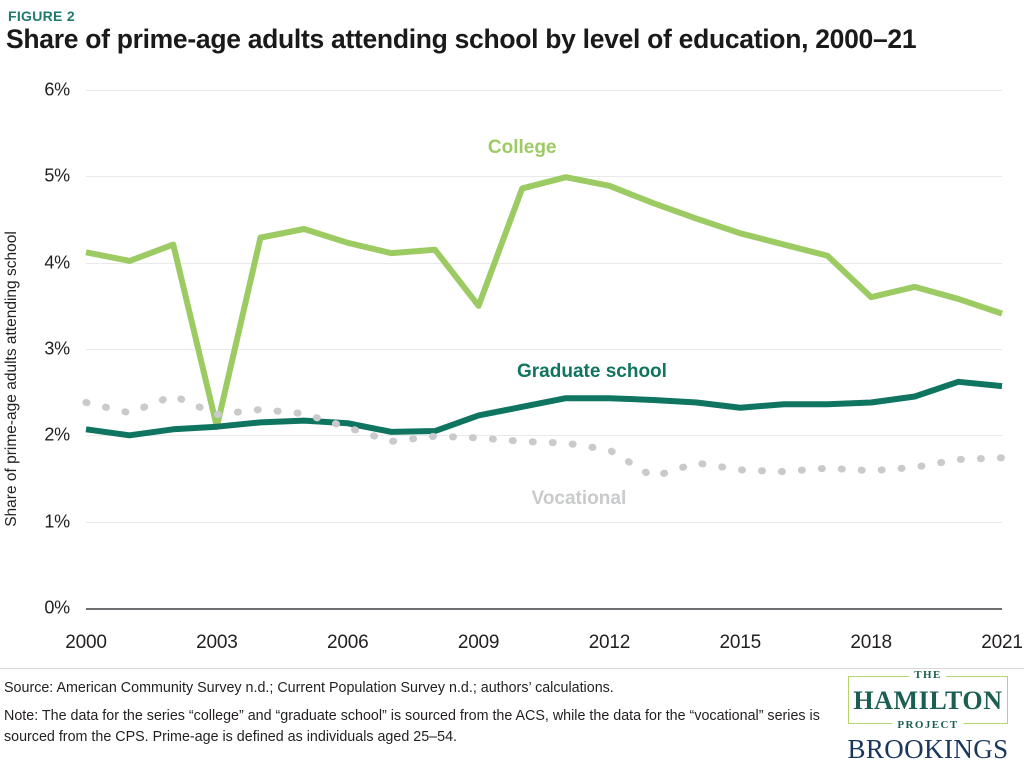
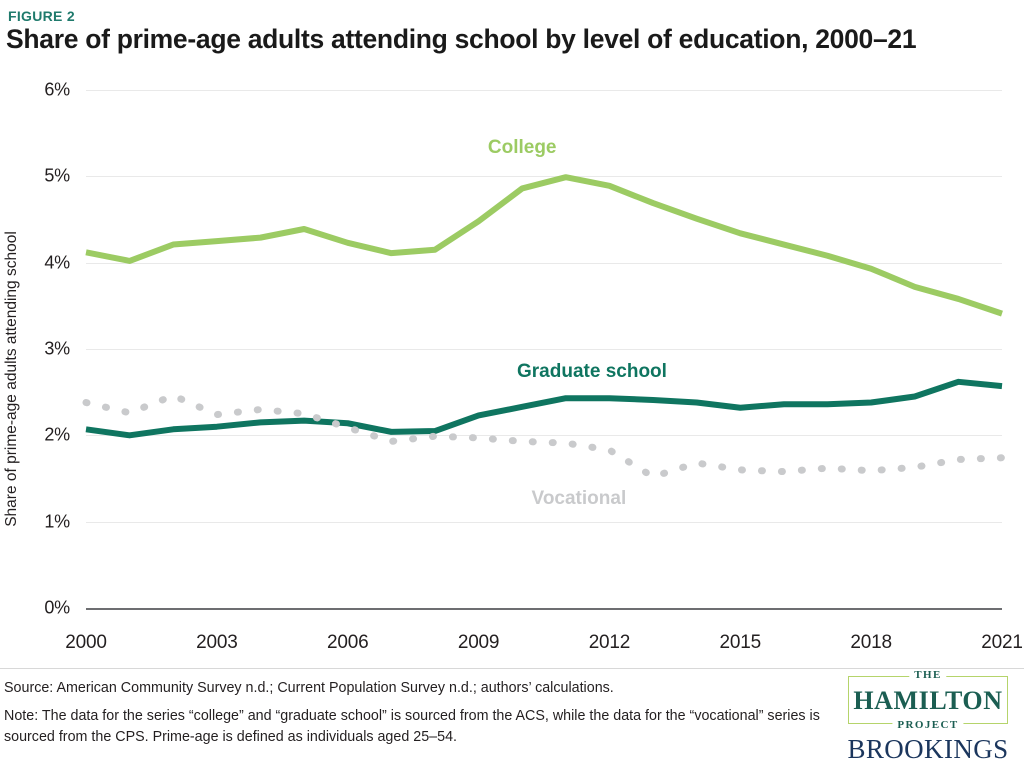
College/2003: 2.1% -> 4.2%
College/2009: 3.5% -> 4.5%
College/2018: 3.6% -> 3.9%
